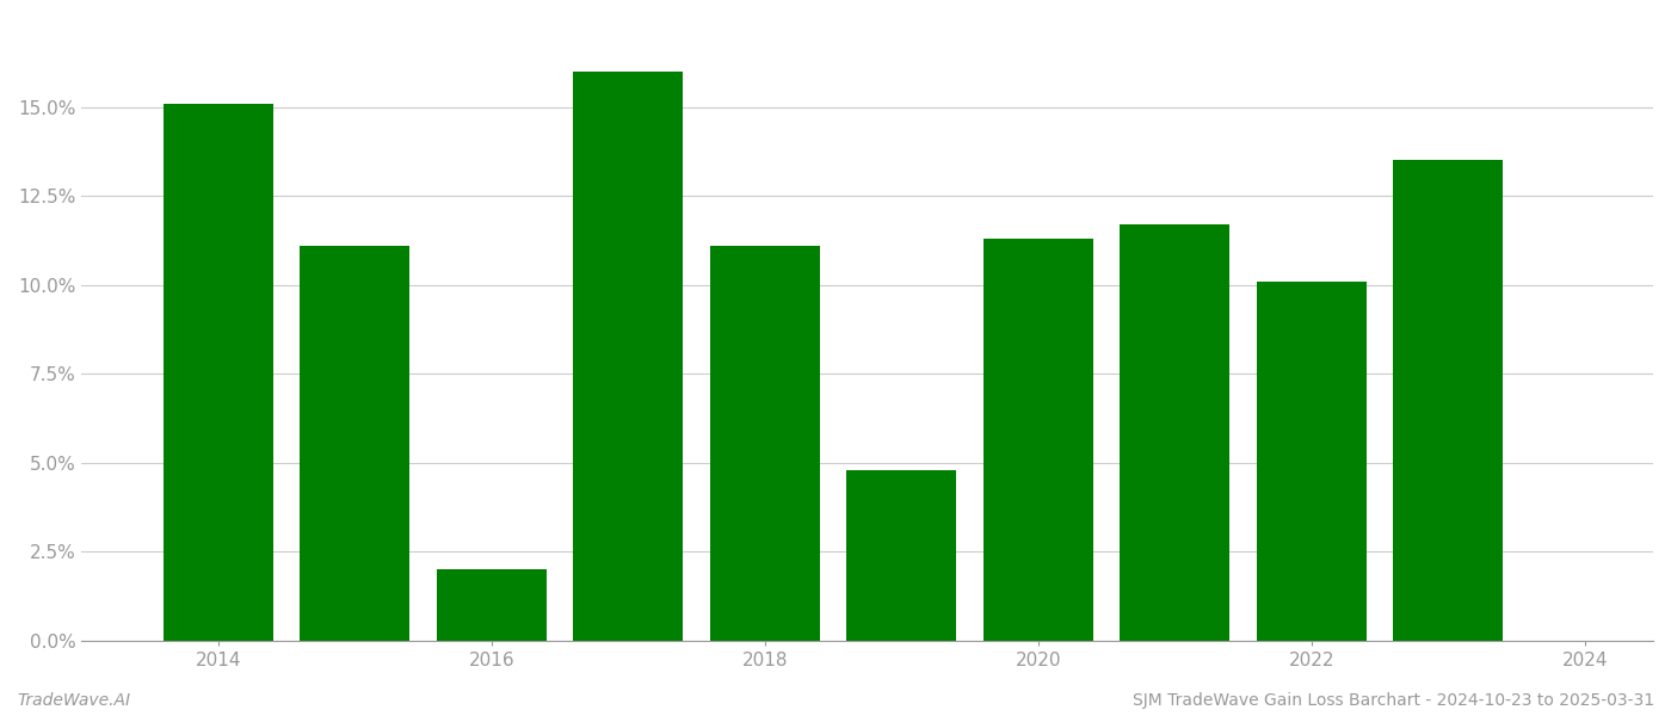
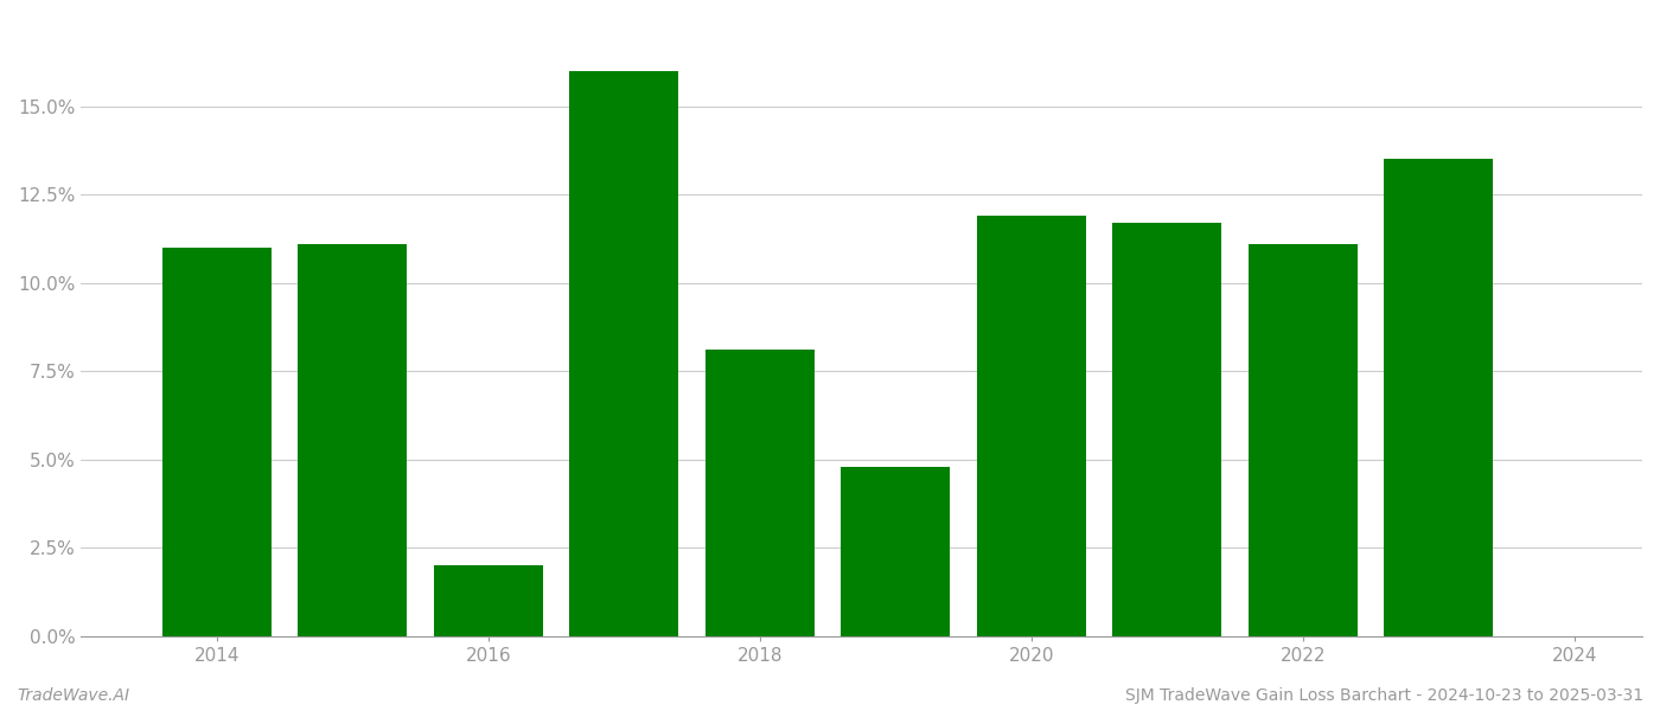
2014: 15.1% -> 11.0%
2018: 11.1% -> 8.1%
2020: 11.3% -> 11.9%
2022: 10.1% -> 11.1%
